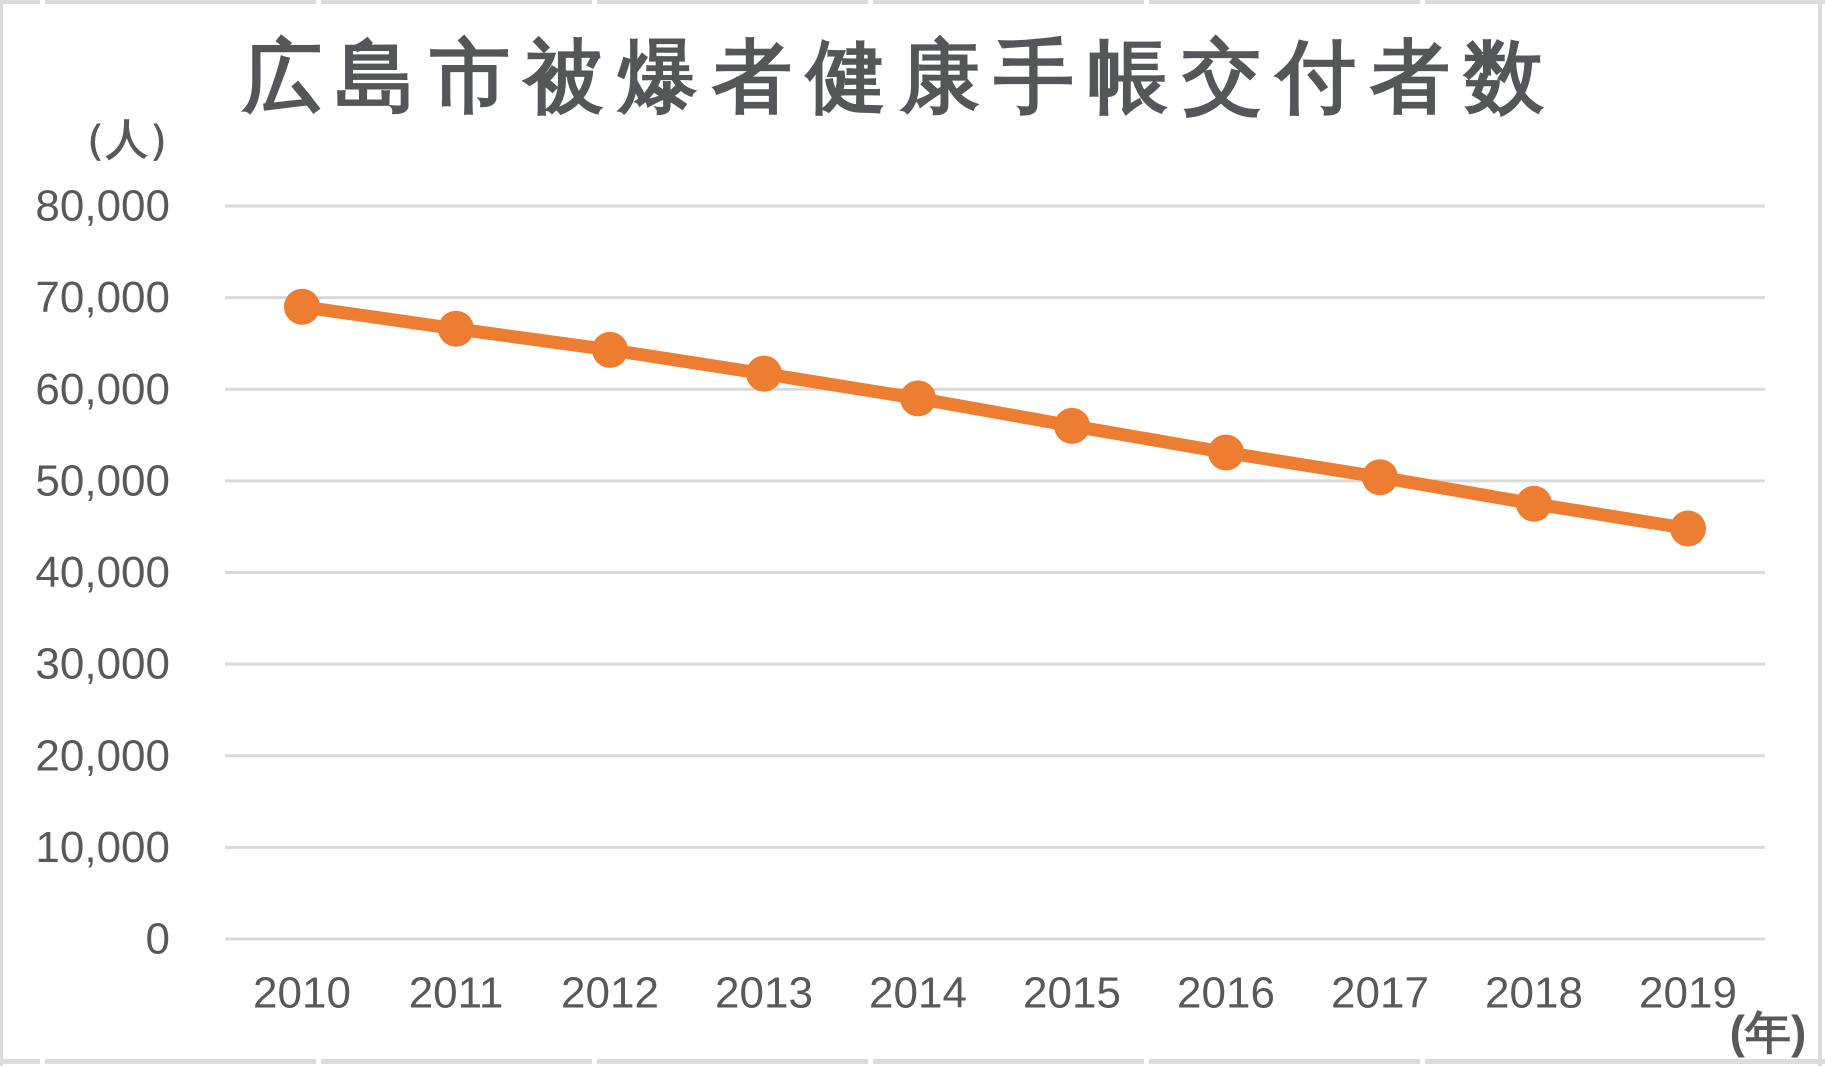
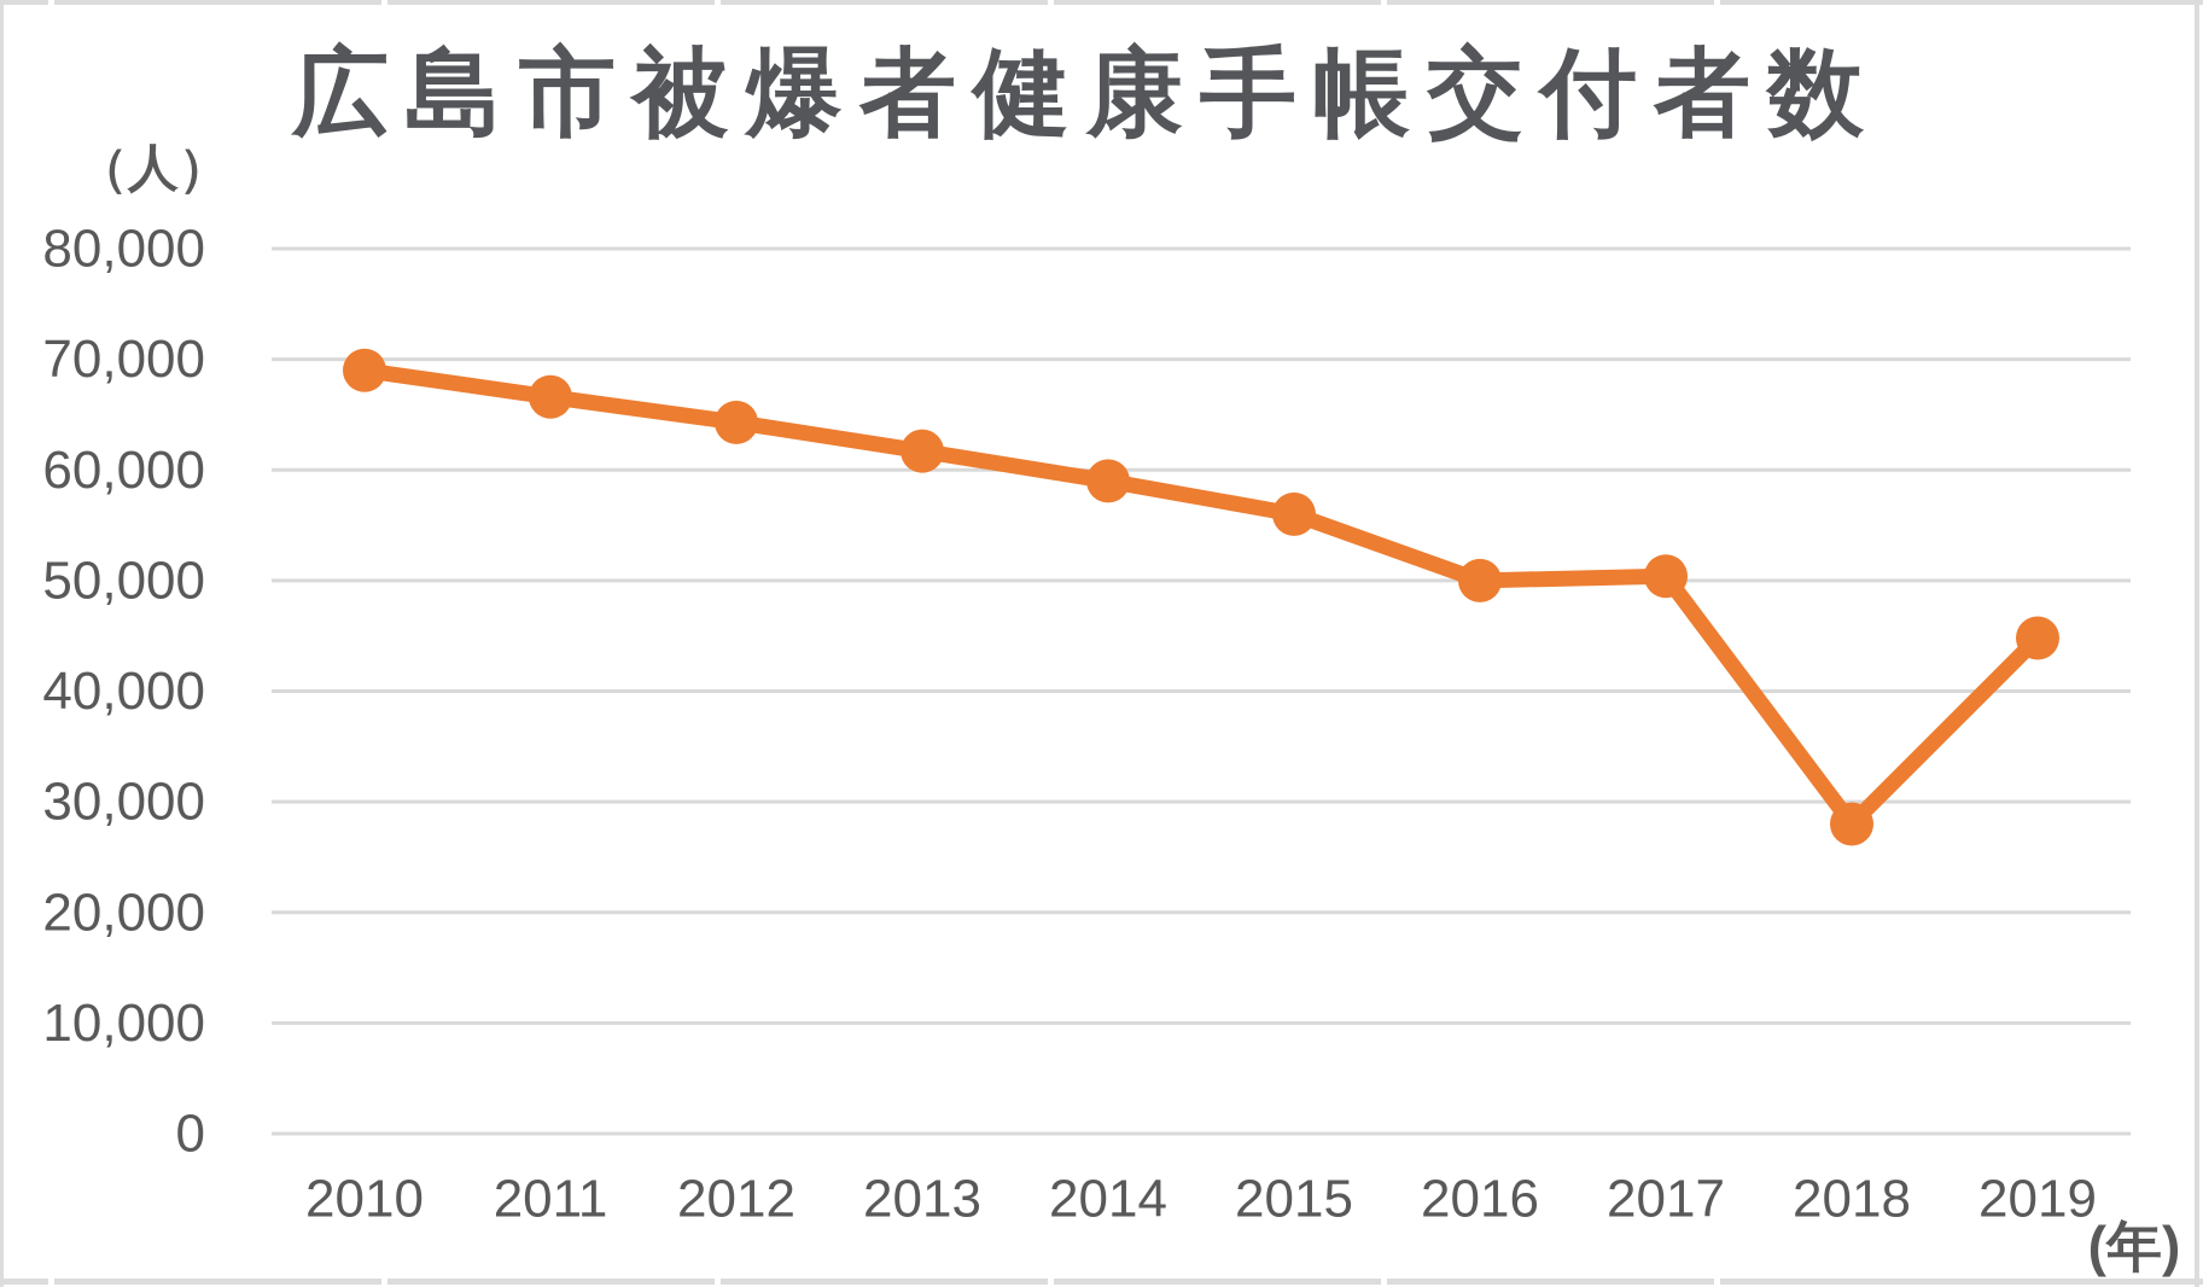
2016: 53000 -> 50000
2018: 48000 -> 28000
